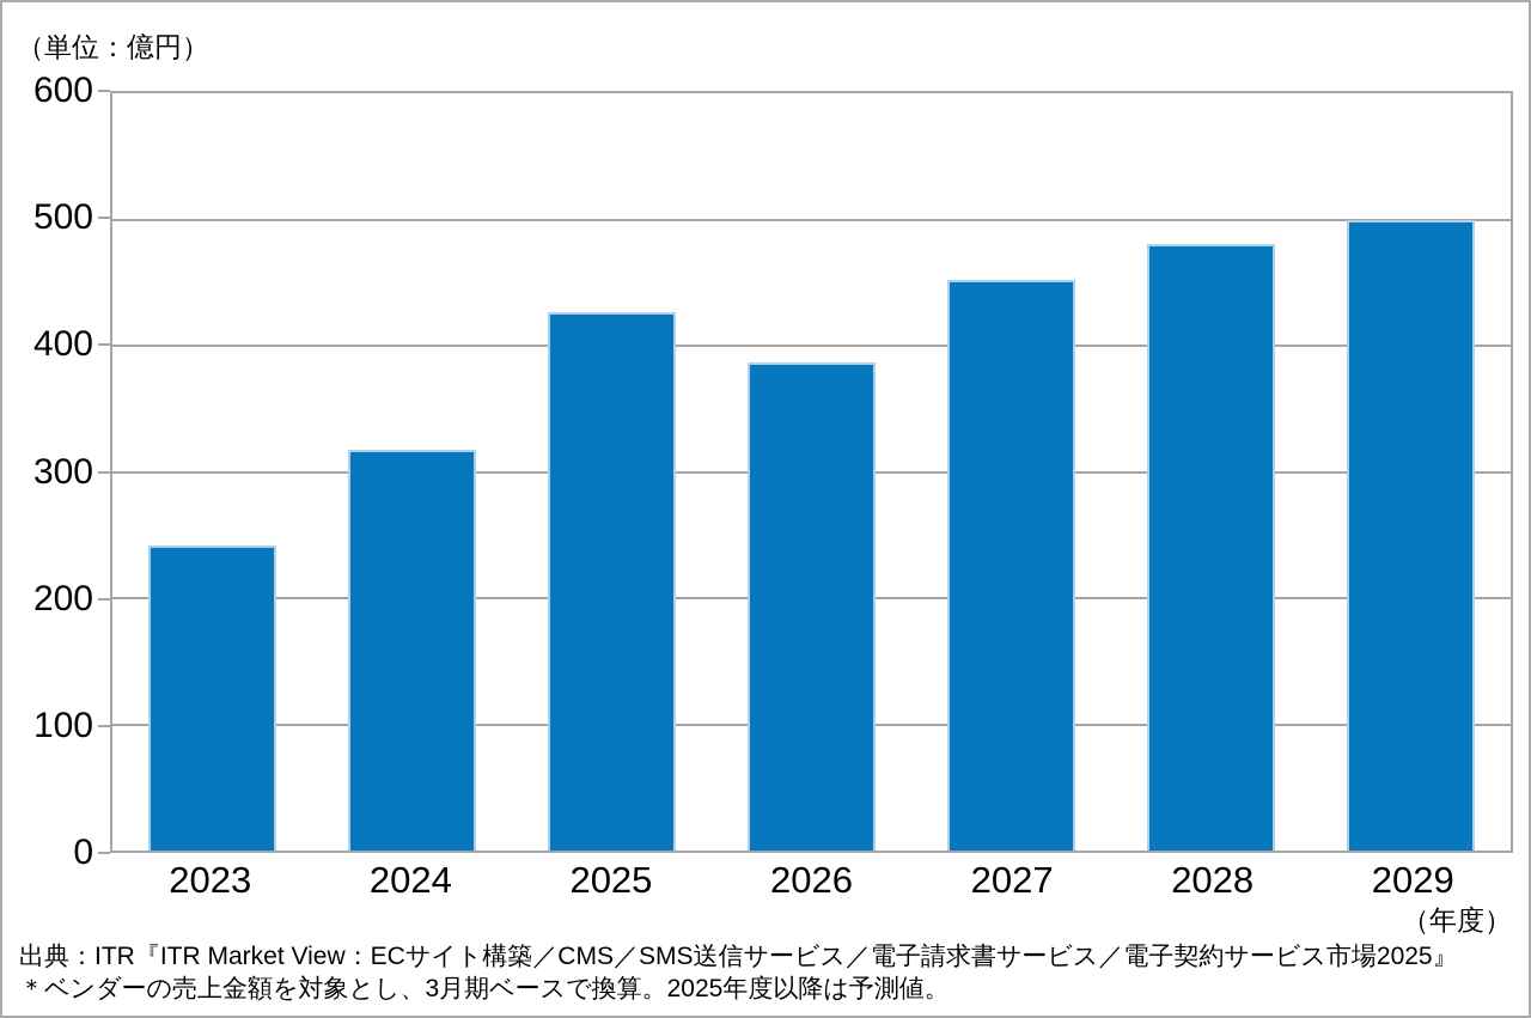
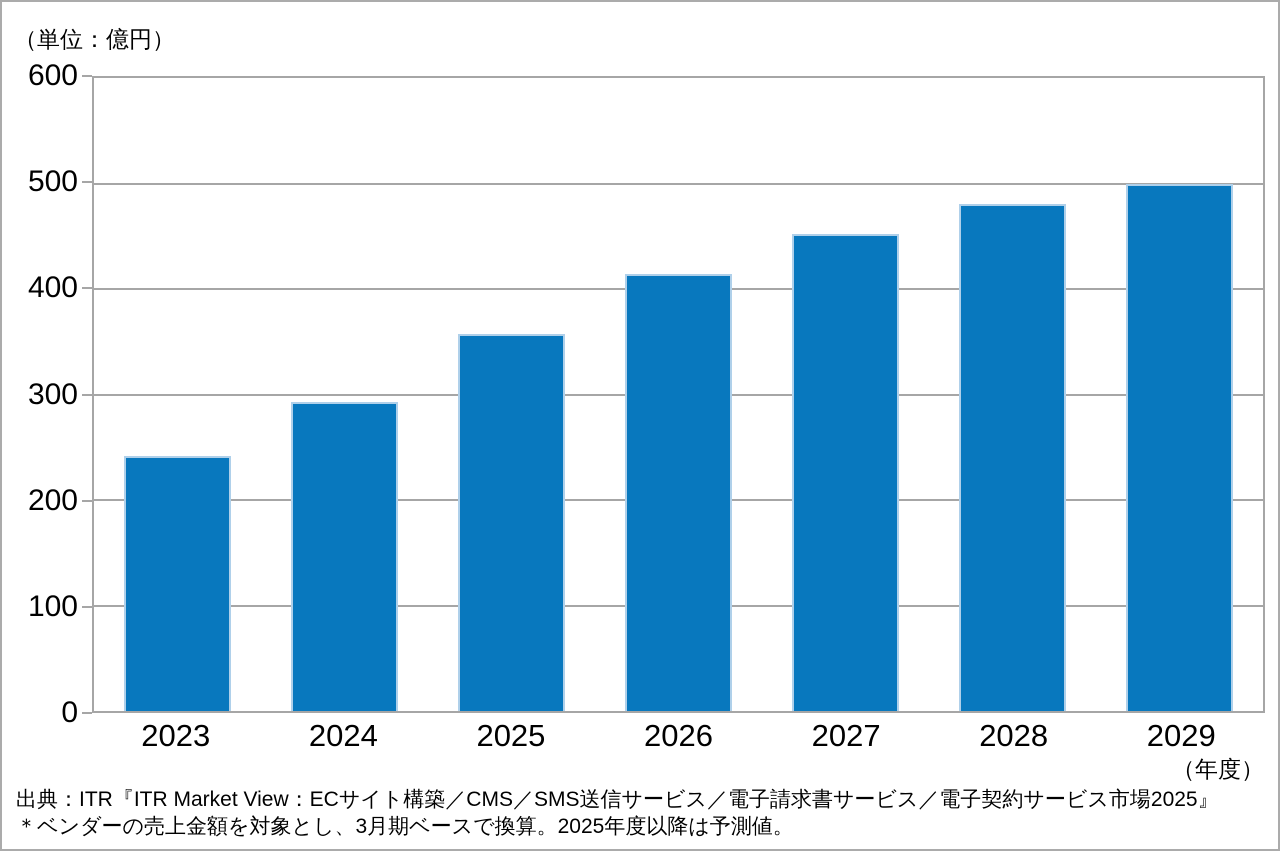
2024: 318 -> 293
2025: 427 -> 357
2026: 387 -> 414
